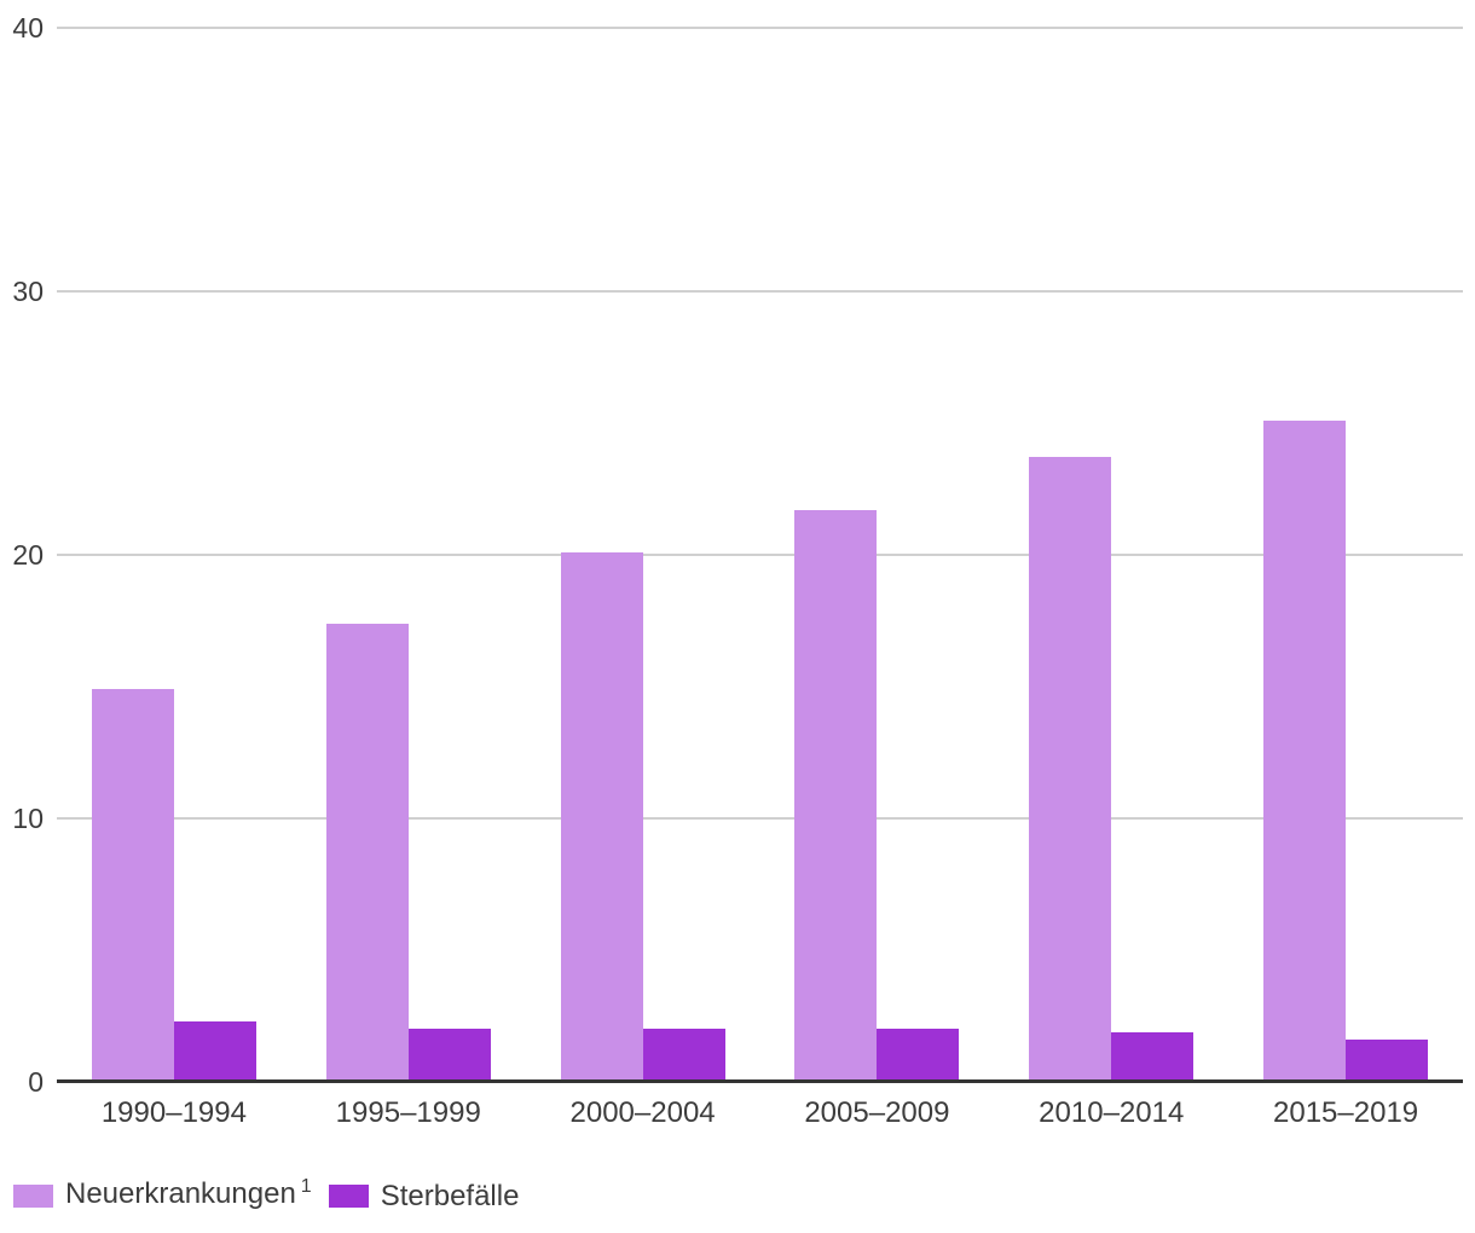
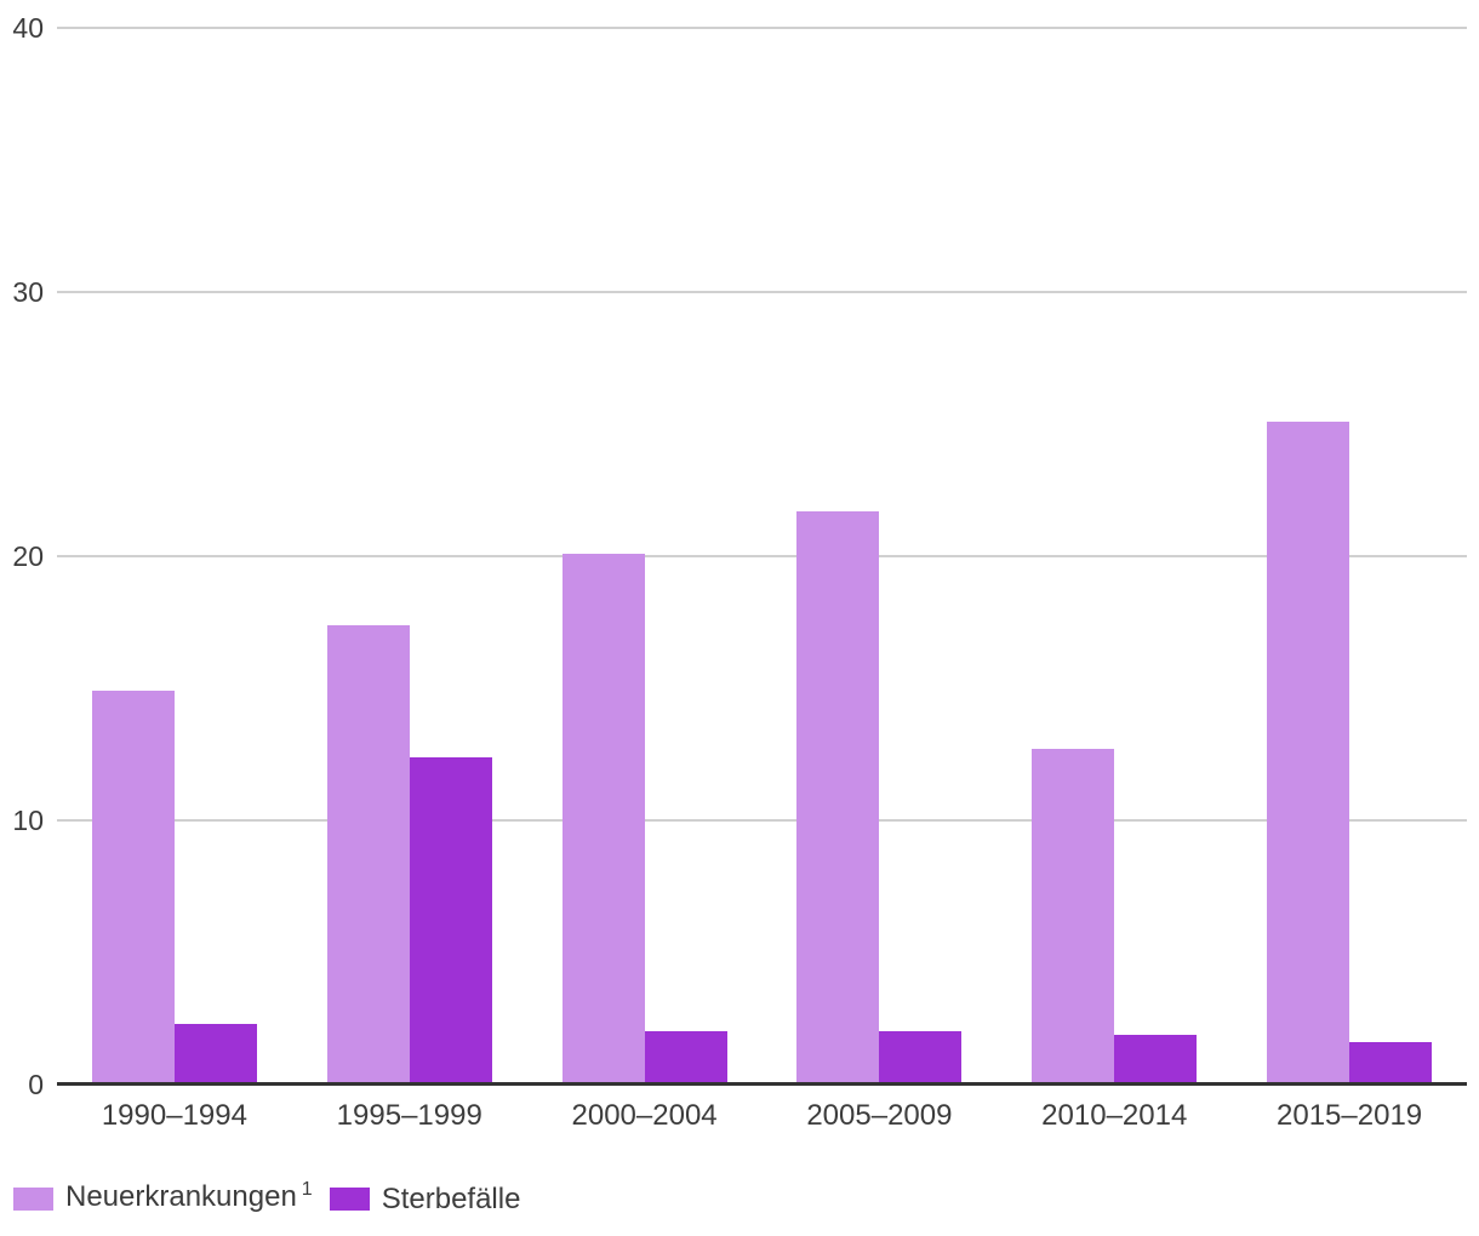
Sterbefälle/1995–1999: 2.0 -> 12.4
Neuerkrankungen/2010–2014: 23.7 -> 12.7
